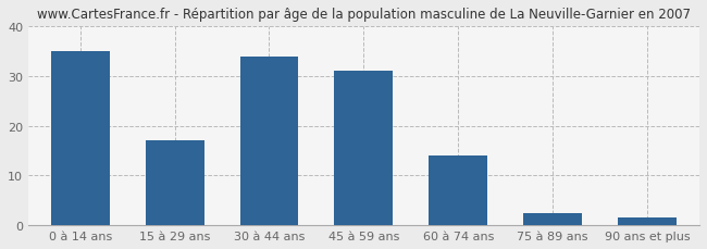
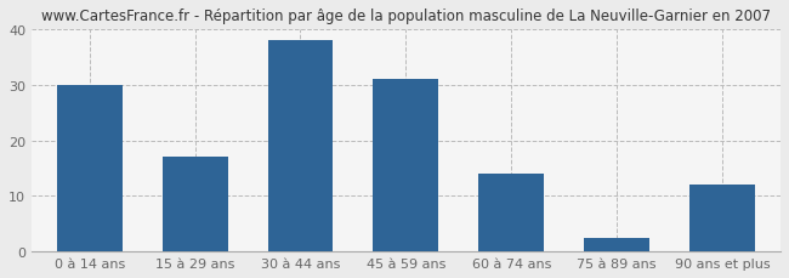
0 à 14 ans: 35.0 -> 30.0
30 à 44 ans: 34.0 -> 38.0
90 ans et plus: 1.5 -> 12.0
